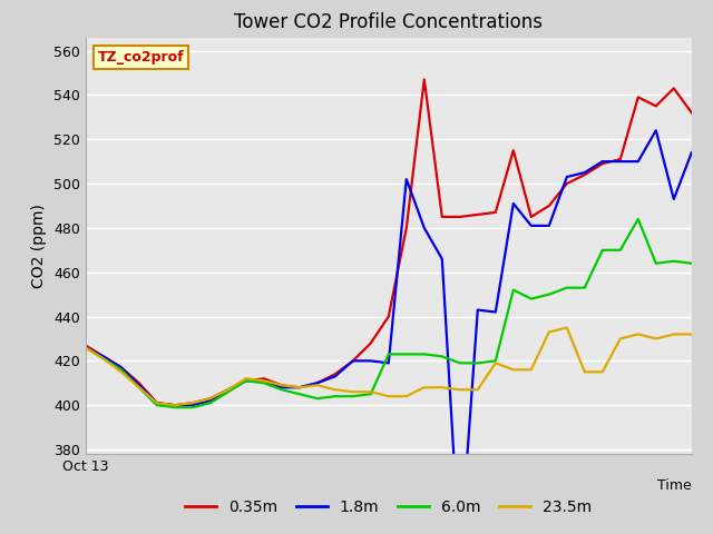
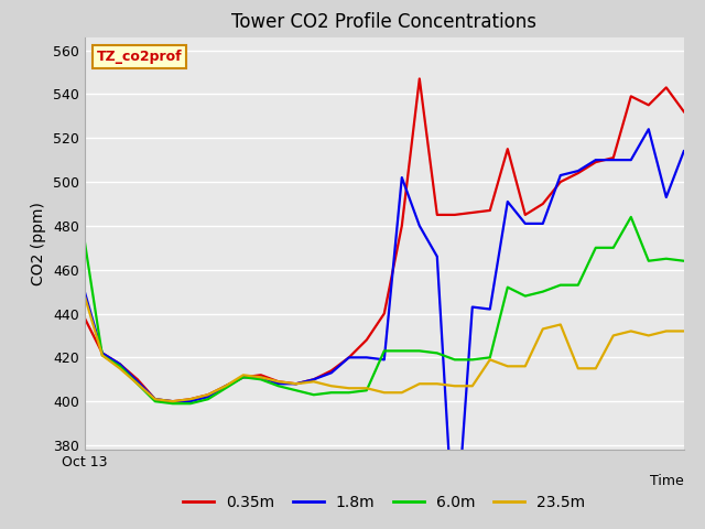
0.35m/Oct 13: 427 -> 438
1.8m/Oct 13: 426 -> 450
6.0m/Oct 13: 426 -> 473
23.5m/Oct 13: 426 -> 448
